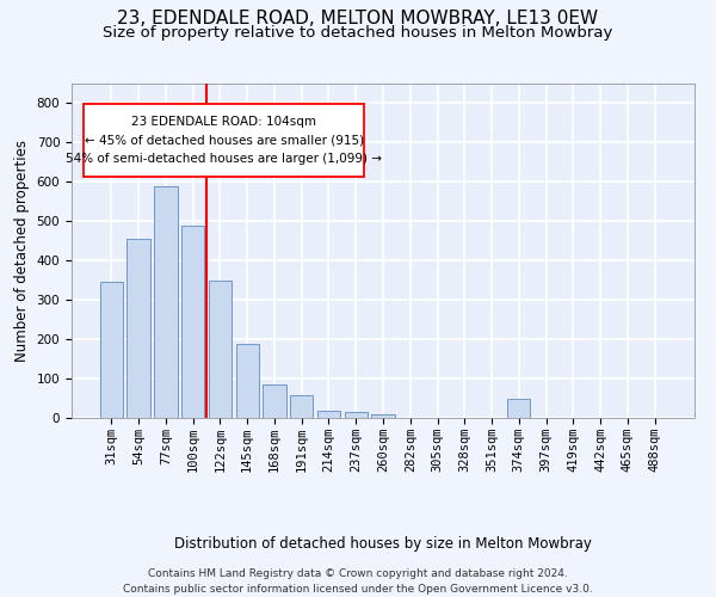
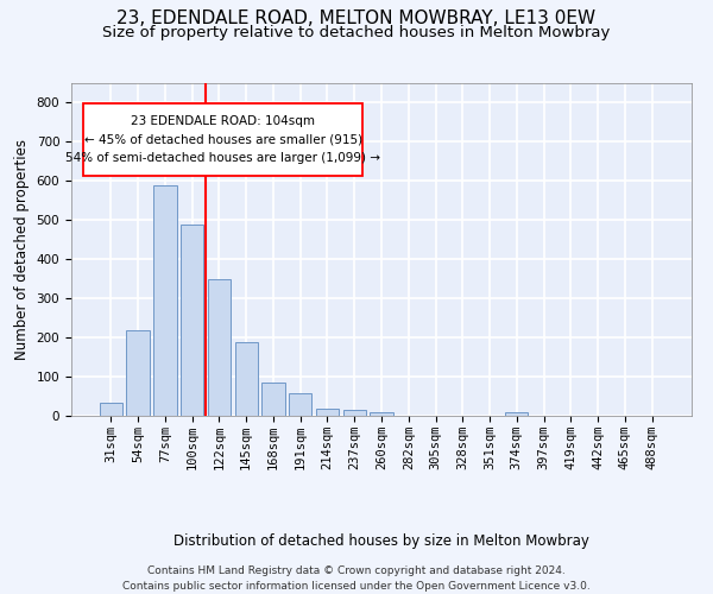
31sqm: 345 -> 32
54sqm: 455 -> 218
374sqm: 50 -> 8
